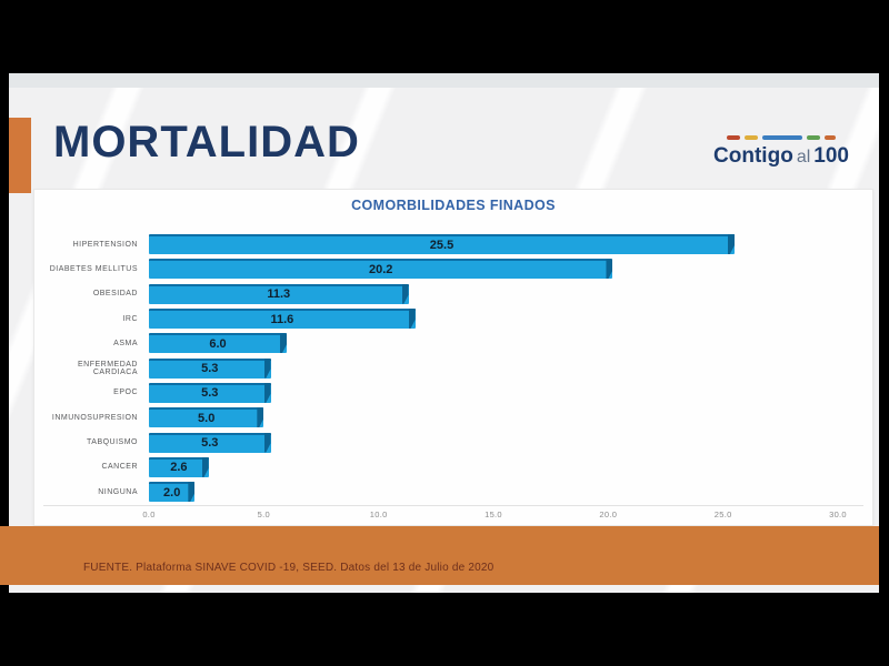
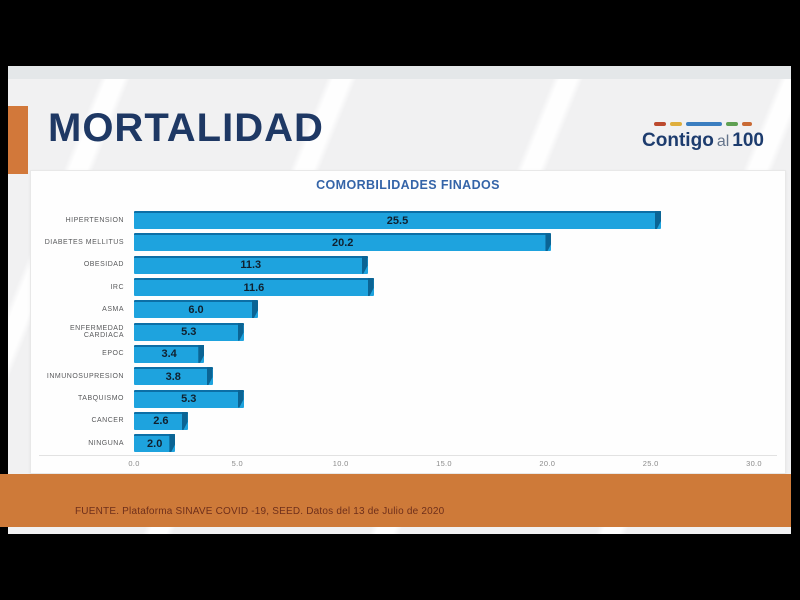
EPOC: 5.3 -> 3.4
INMUNOSUPRESION: 5.0 -> 3.8
